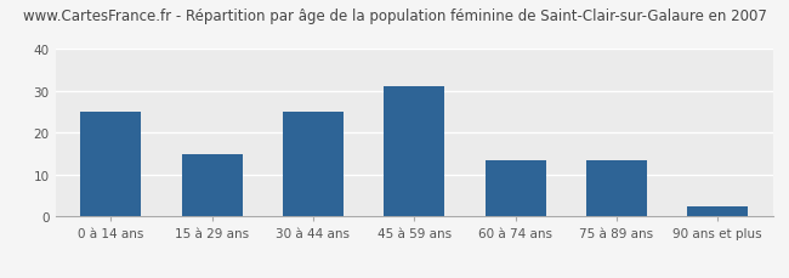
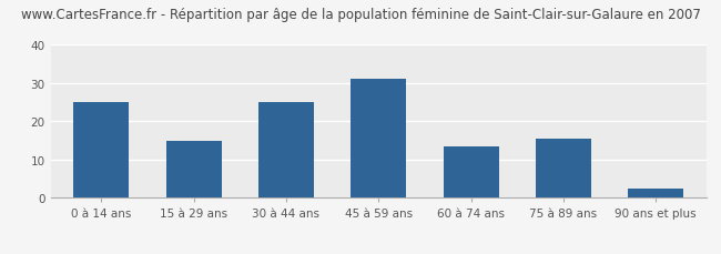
75 à 89 ans: 13.5 -> 15.5
